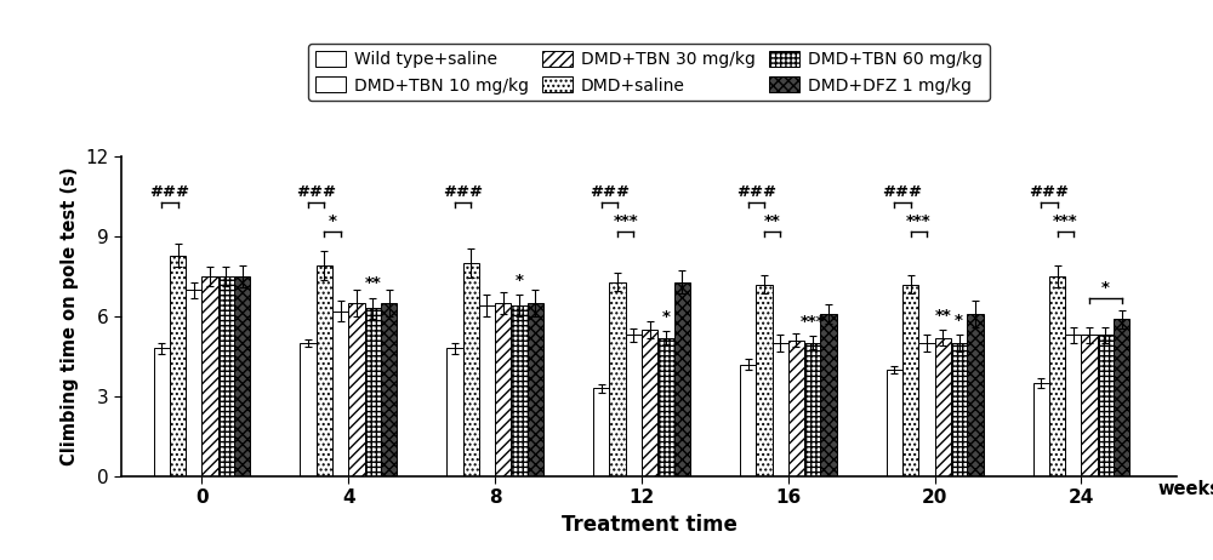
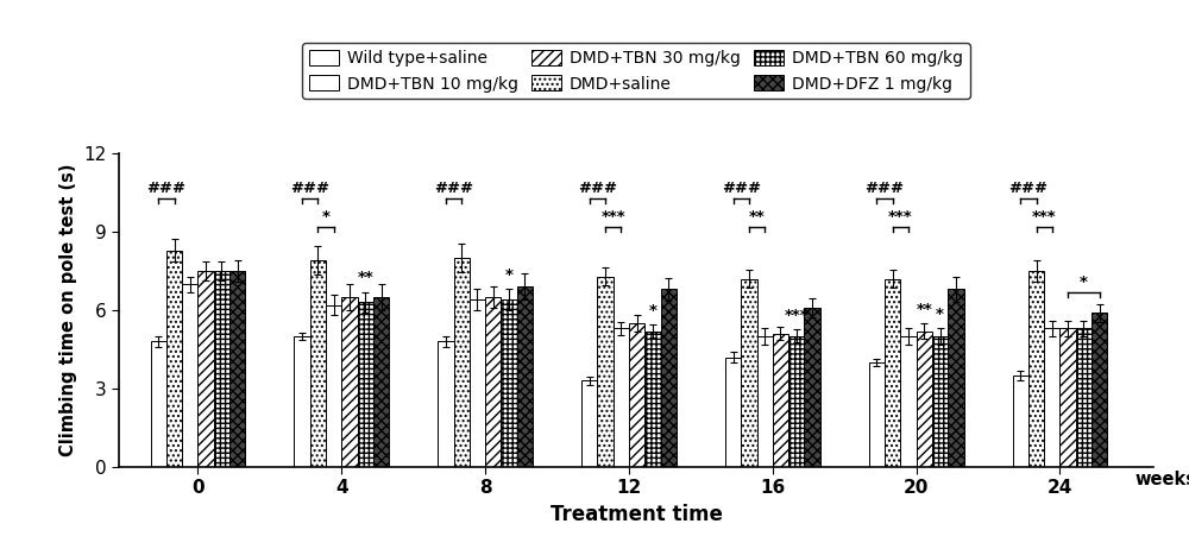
DMD+DFZ 1 mg/kg/8: 6.5 -> 6.9
DMD+DFZ 1 mg/kg/12: 7.3 -> 6.8
DMD+DFZ 1 mg/kg/20: 6.1 -> 6.8
